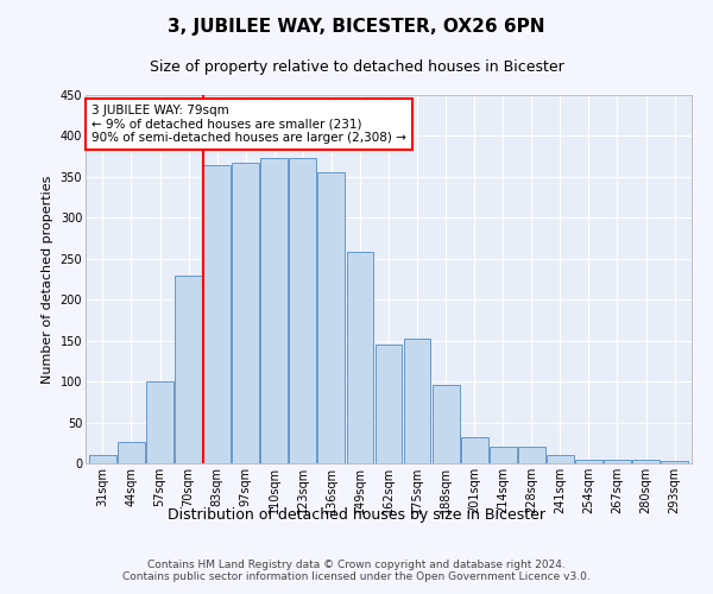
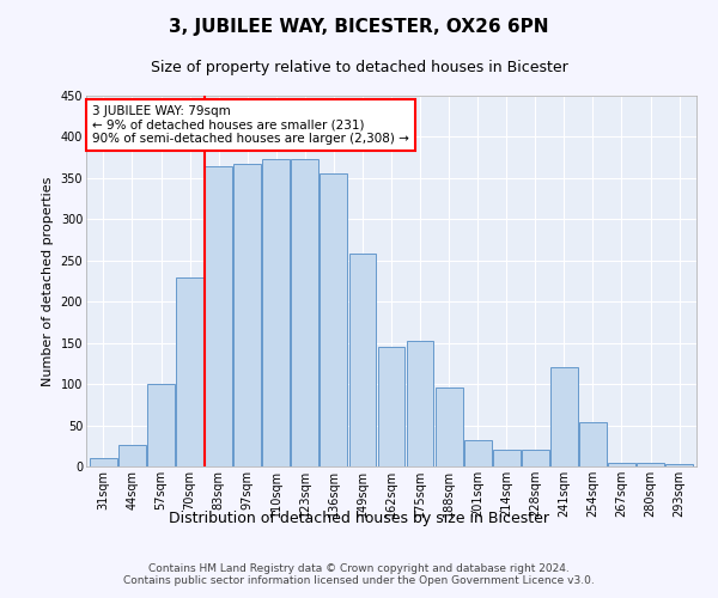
241sqm: 10 -> 120
254sqm: 5 -> 54
